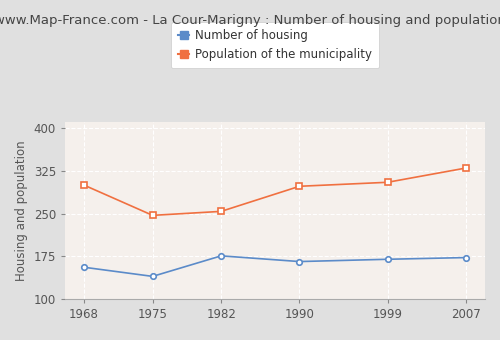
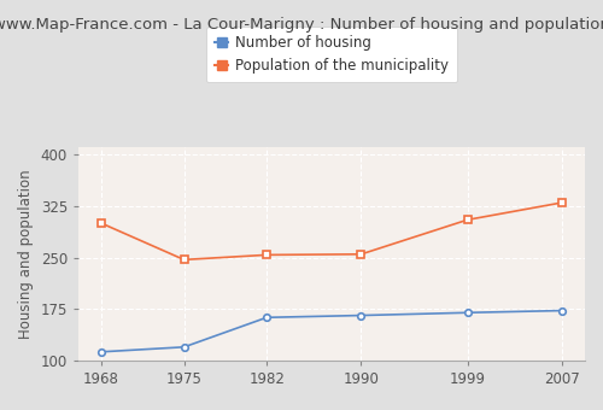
Number of housing/1968: 156 -> 113
Number of housing/1975: 140 -> 120
Number of housing/1982: 176 -> 163
Population of the municipality/1990: 298 -> 255
